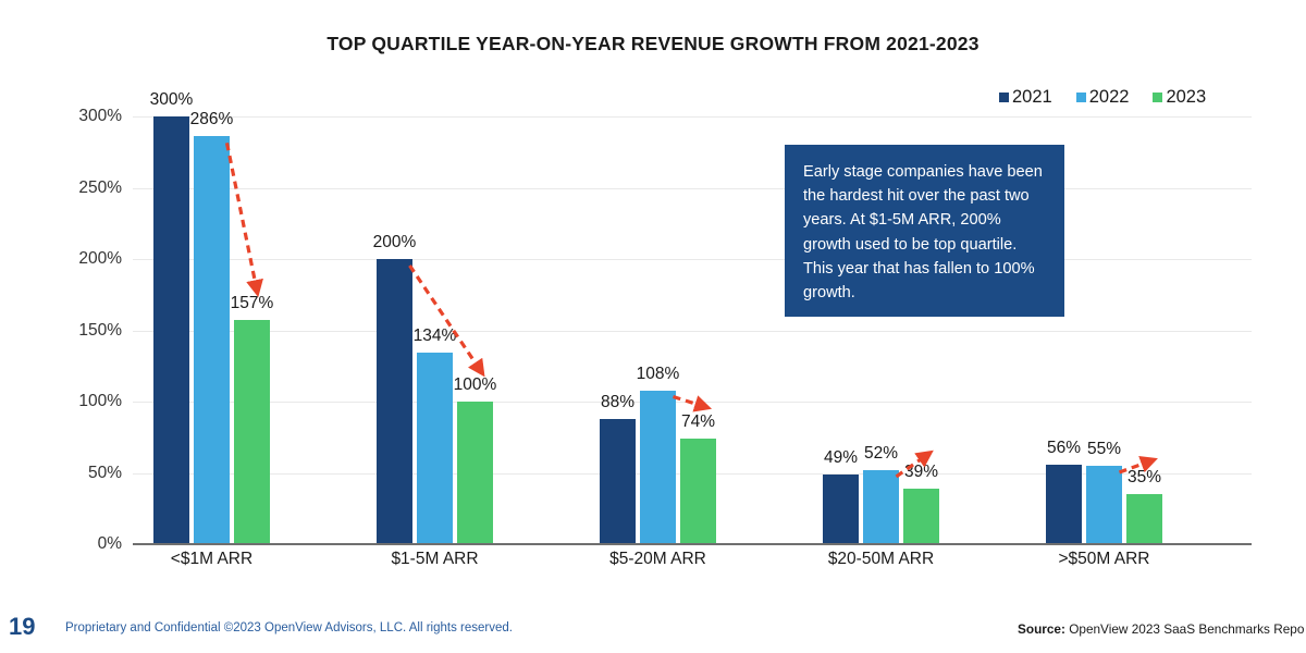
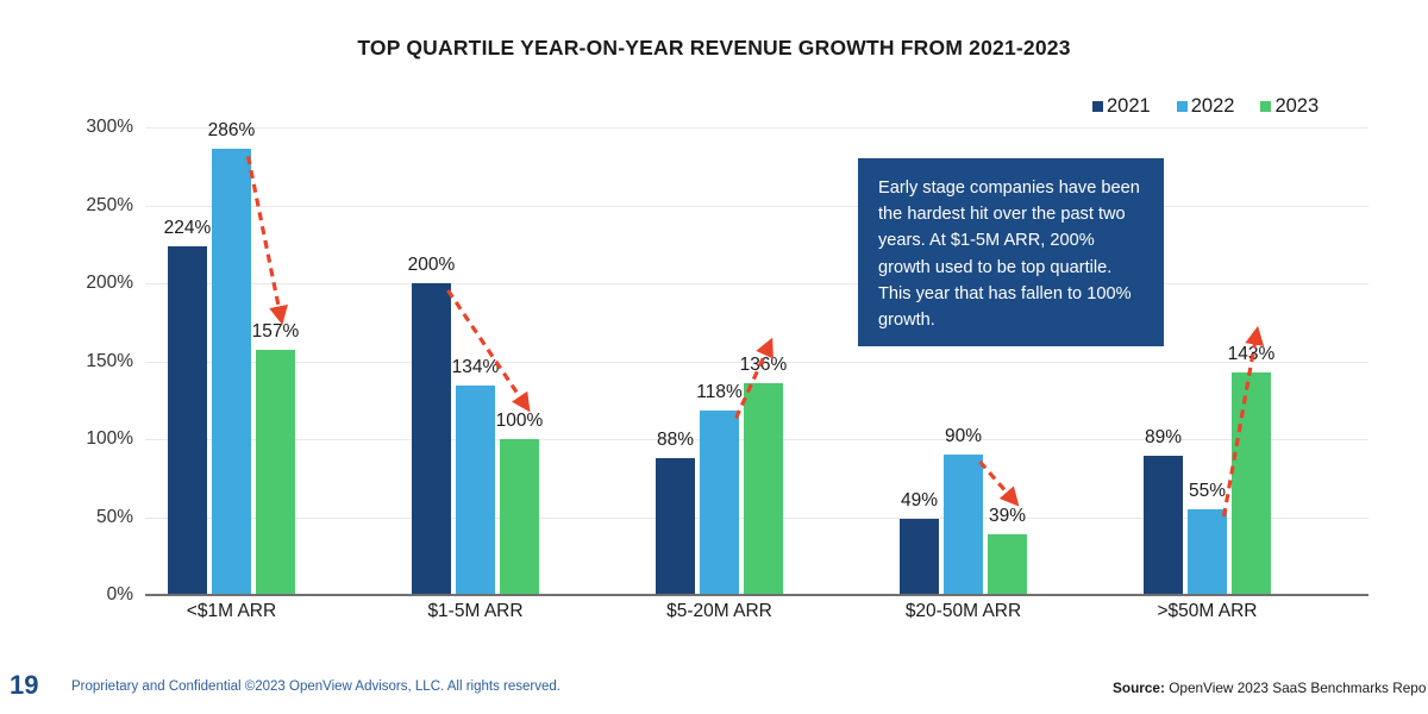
2021/<$1M ARR: 300% -> 224%
2022/$5-20M ARR: 108% -> 118%
2023/$5-20M ARR: 74% -> 136%
2022/$20-50M ARR: 52% -> 90%
2021/>$50M ARR: 56% -> 89%
2023/>$50M ARR: 35% -> 143%
